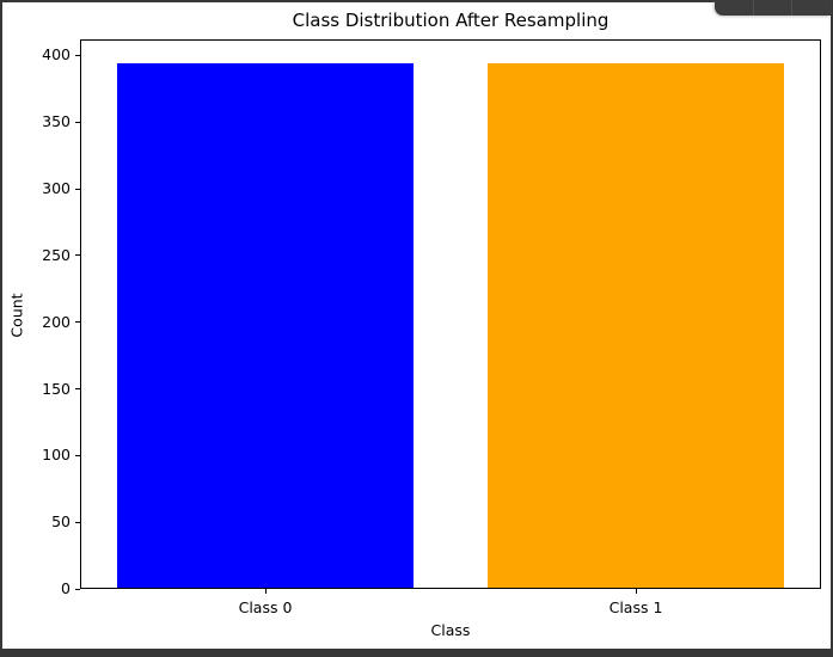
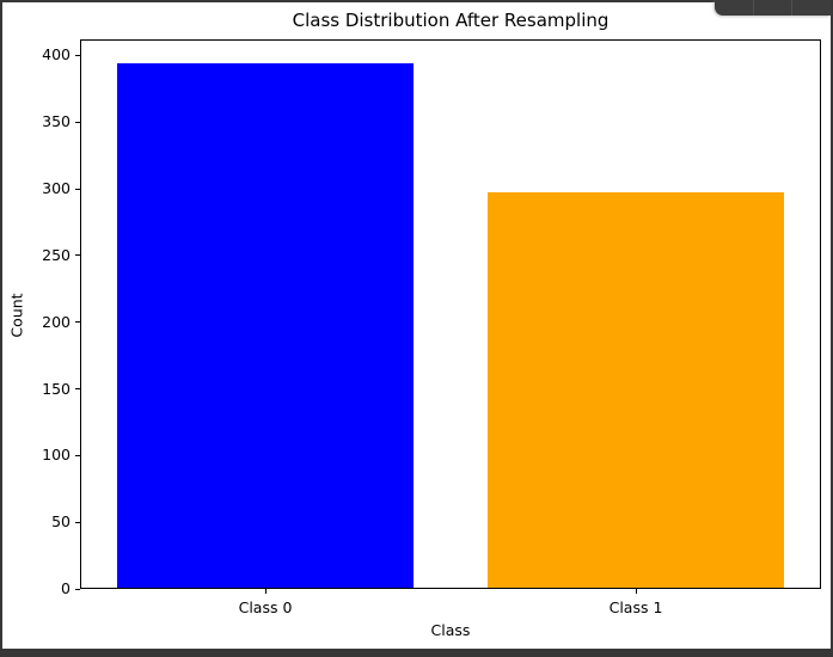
Class 1: 394 -> 297
